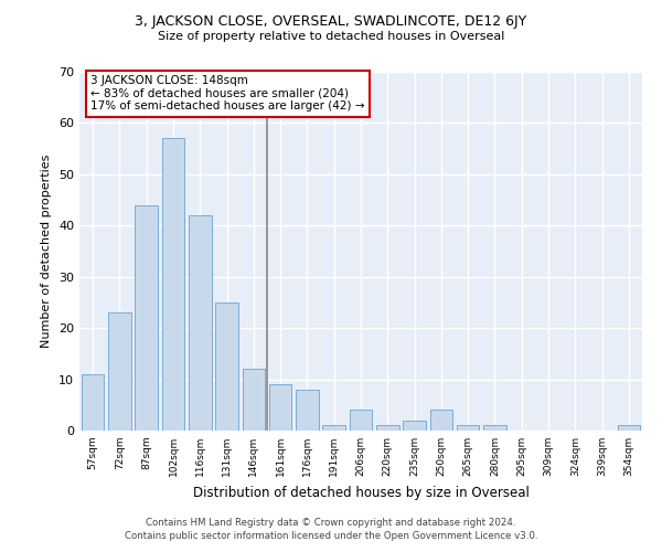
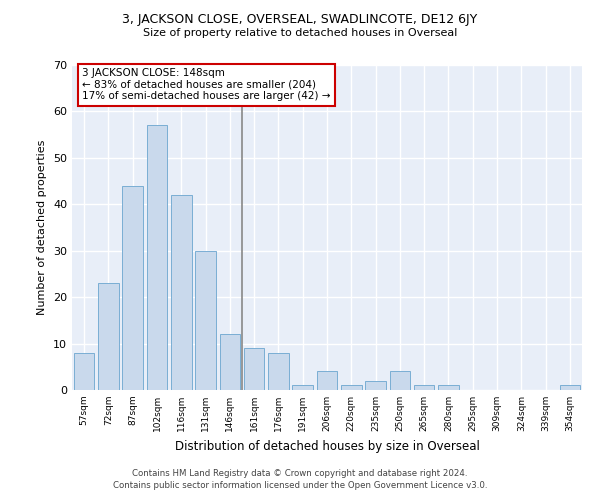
57sqm: 11 -> 8
131sqm: 25 -> 30
